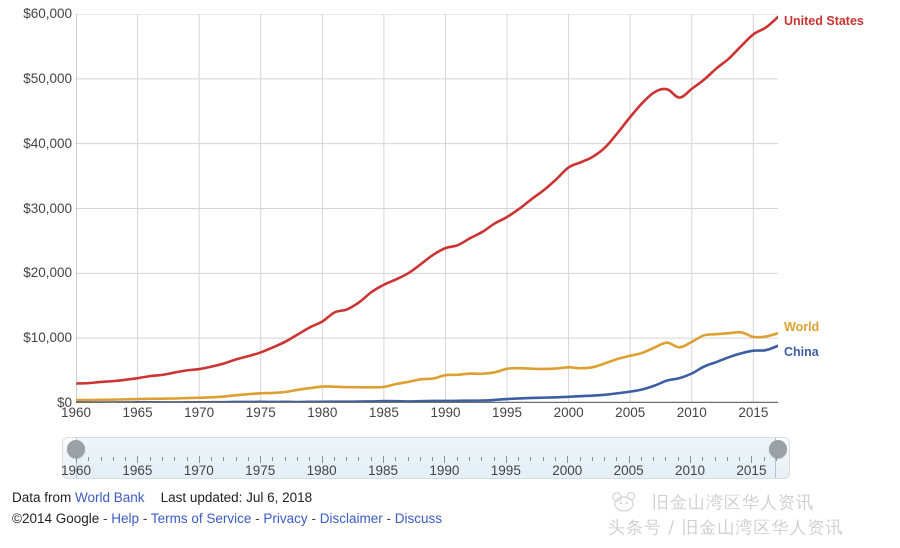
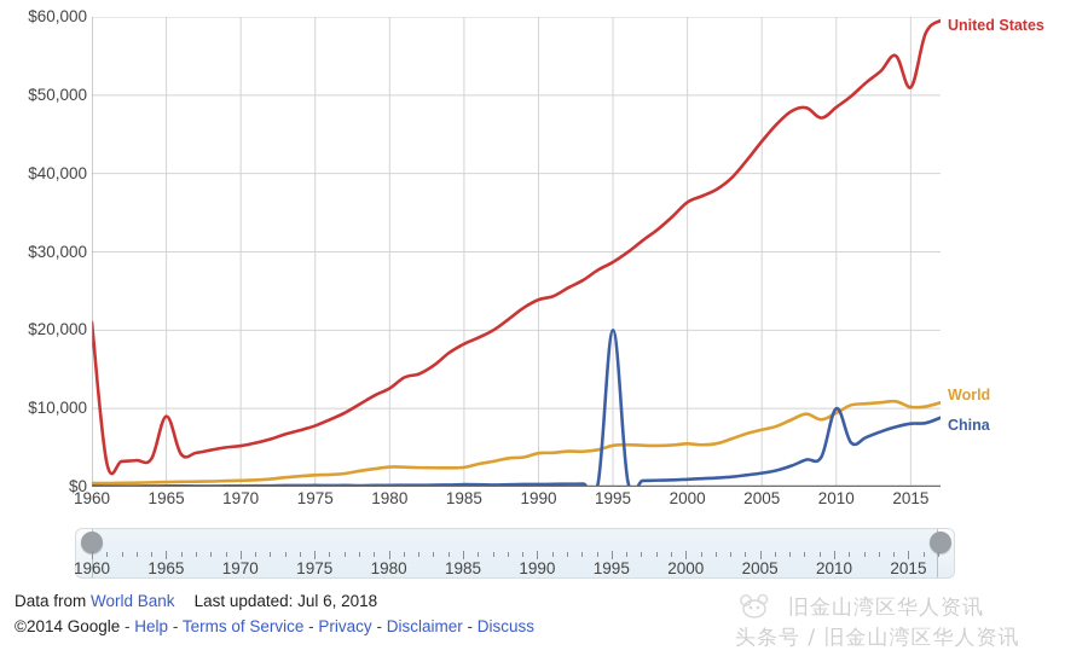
United States/1960: $3000 -> $21000
United States/1965: $4000 -> $9000
China/1995: $1000 -> $20000
China/2010: $5000 -> $10000
United States/2015: $57000 -> $51000
